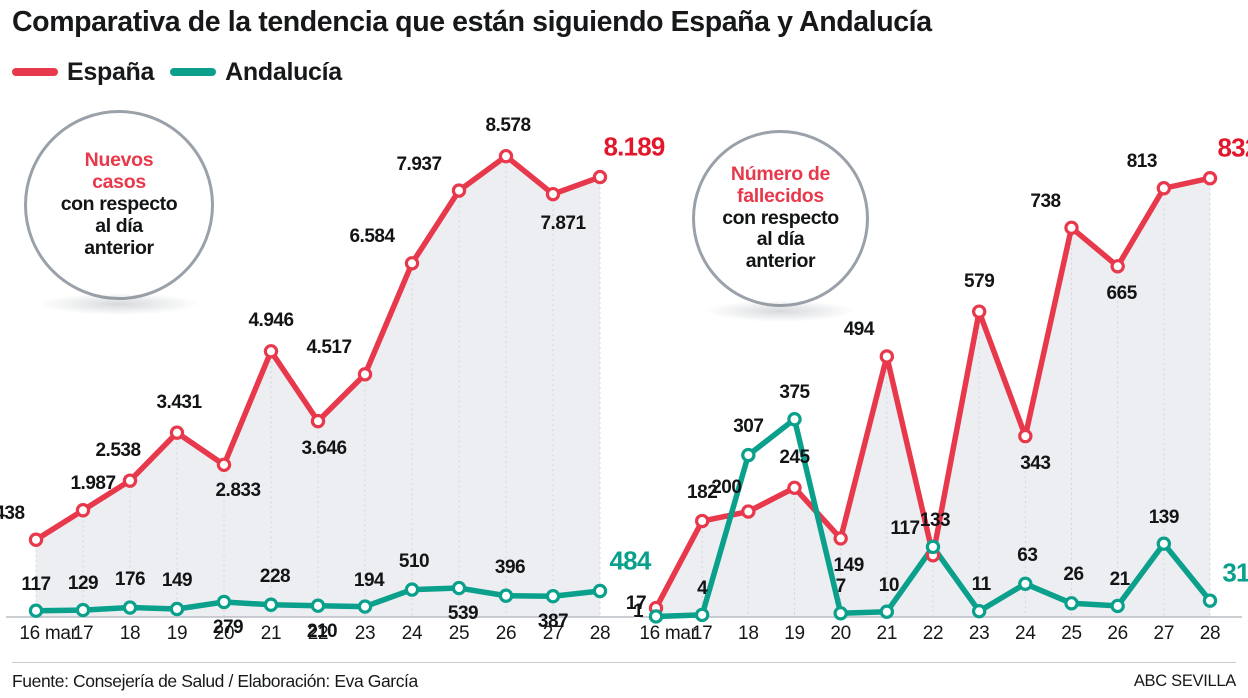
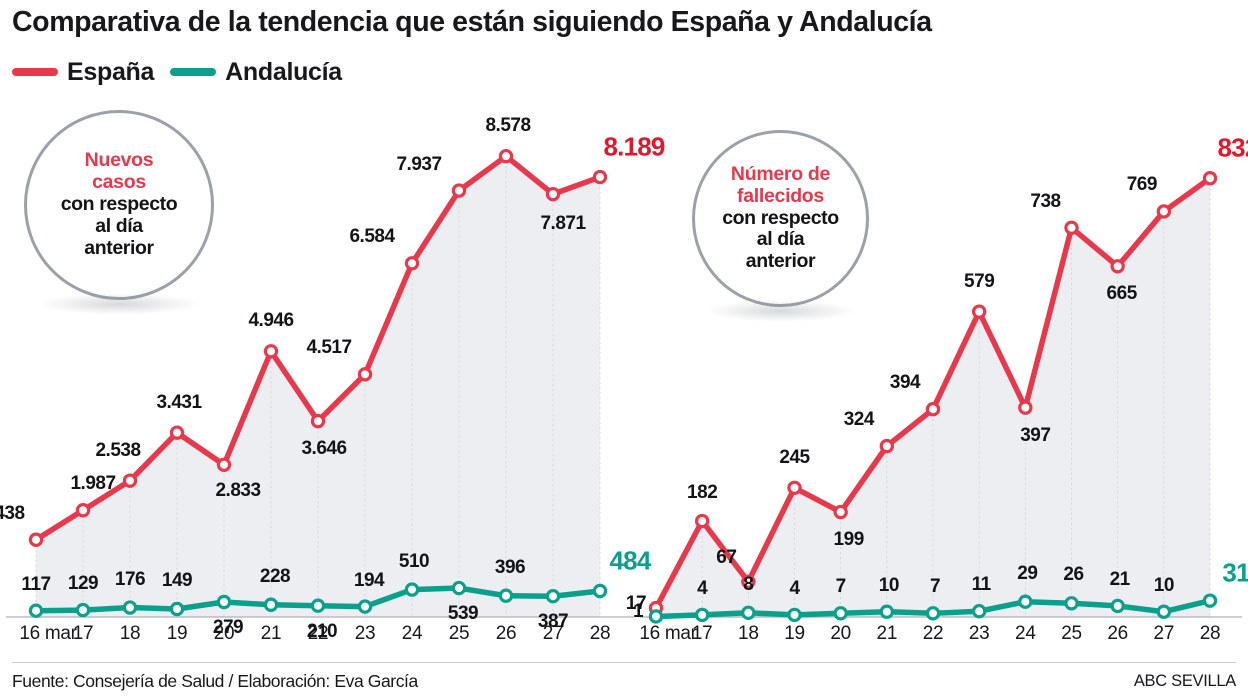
Número de fallecidos/España/18: 200 -> 67
Número de fallecidos/Andalucía/18: 307 -> 8
Número de fallecidos/Andalucía/19: 375 -> 4
Número de fallecidos/España/20: 149 -> 199
Número de fallecidos/España/21: 494 -> 324
Número de fallecidos/España/22: 117 -> 394
Número de fallecidos/Andalucía/22: 133 -> 7
Número de fallecidos/España/24: 343 -> 397
Número de fallecidos/Andalucía/24: 63 -> 29
Número de fallecidos/España/27: 813 -> 769
Número de fallecidos/Andalucía/27: 139 -> 10
